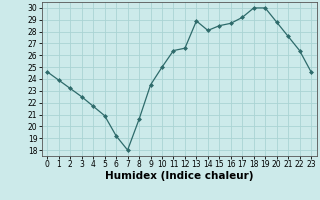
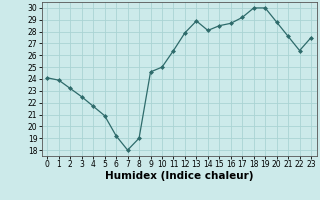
0: 24.6 -> 24.1
8: 20.6 -> 19.0
9: 23.5 -> 24.6
12: 26.6 -> 27.9
23: 24.6 -> 27.5
